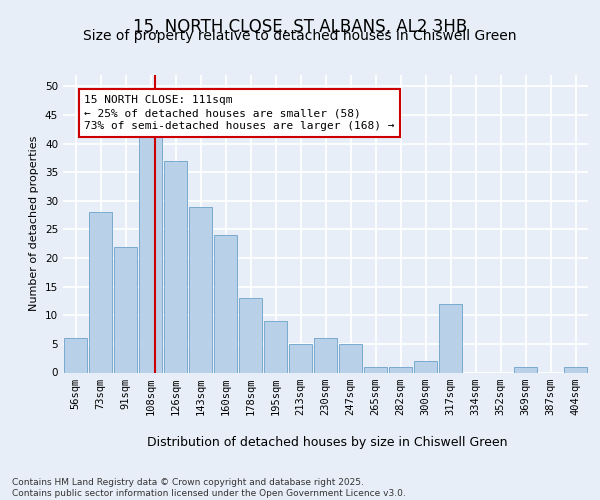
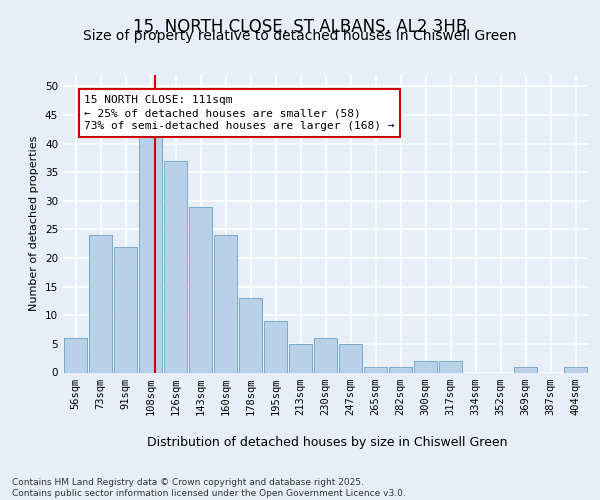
73sqm: 28 -> 24
317sqm: 12 -> 2
